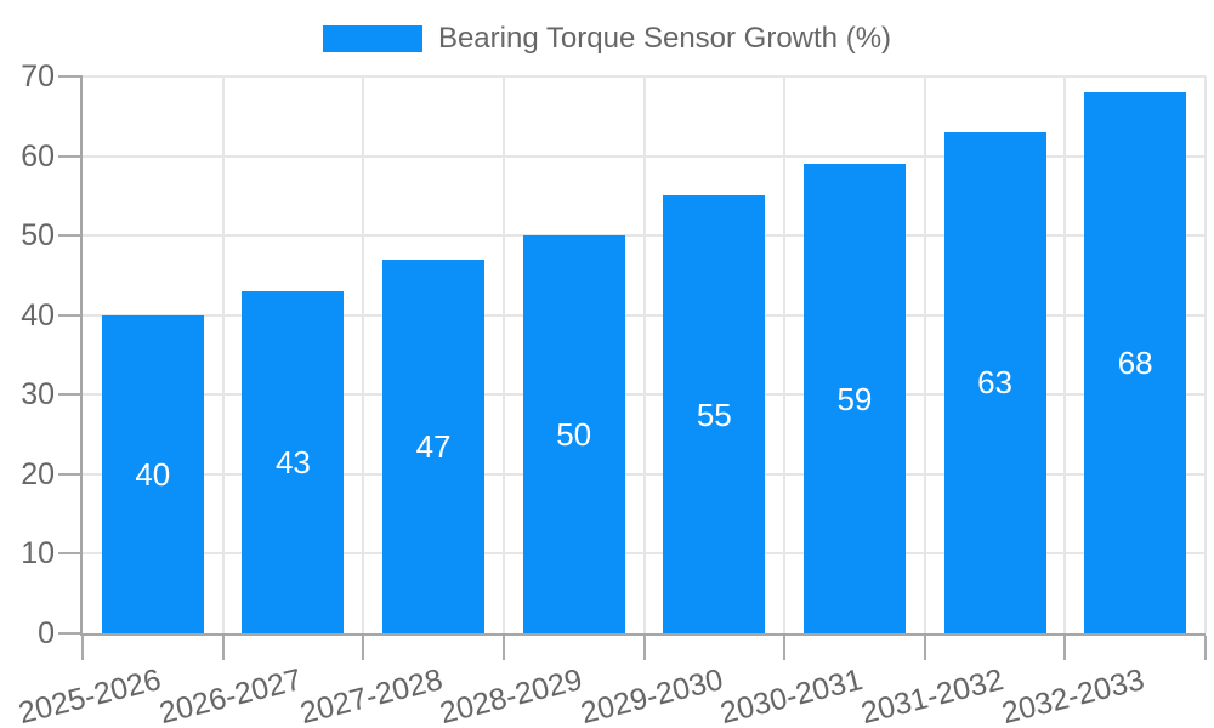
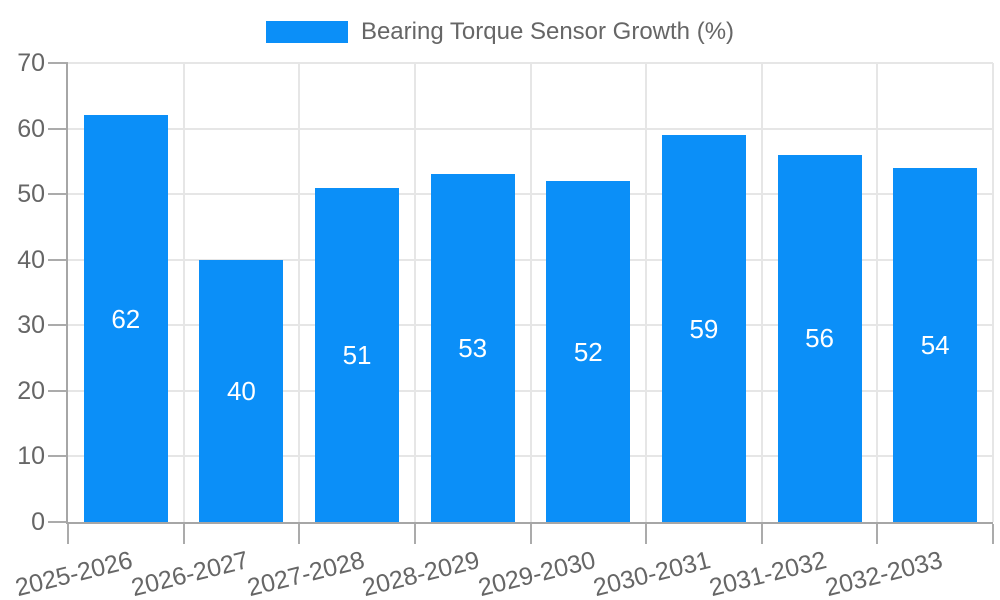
2025-2026: 40 -> 62
2026-2027: 43 -> 40
2027-2028: 47 -> 51
2028-2029: 50 -> 53
2029-2030: 55 -> 52
2031-2032: 63 -> 56
2032-2033: 68 -> 54
